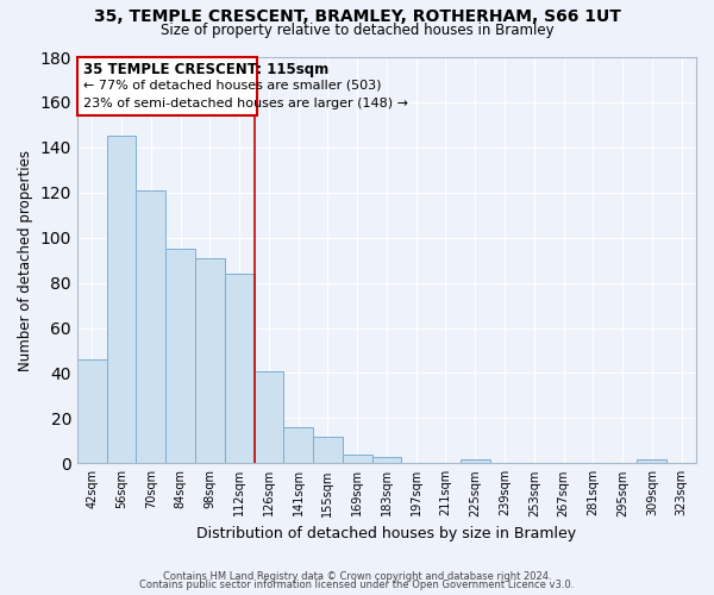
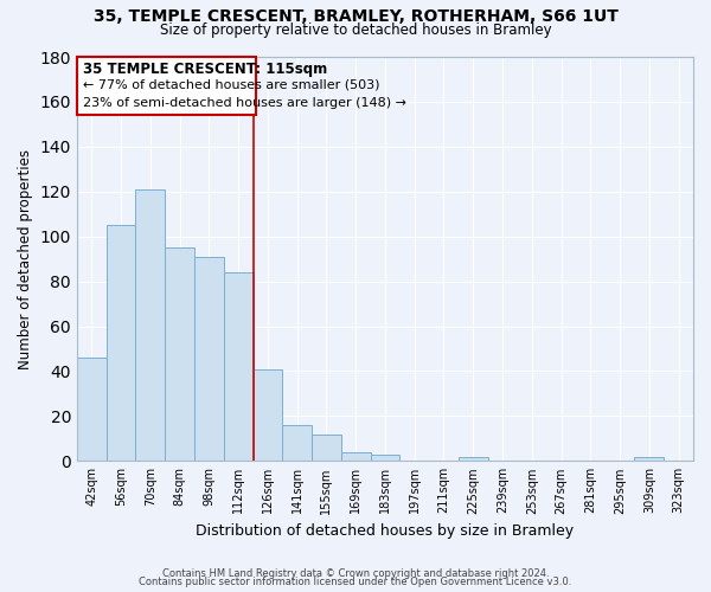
56sqm: 145 -> 105
